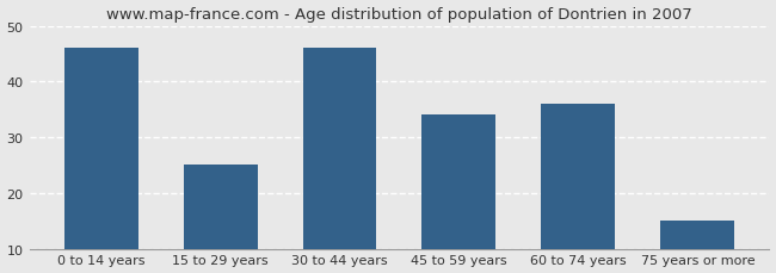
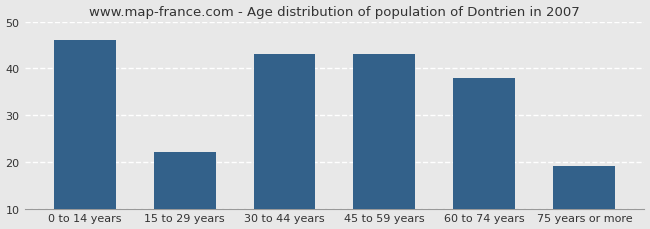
15 to 29 years: 25 -> 22
30 to 44 years: 46 -> 43
45 to 59 years: 34 -> 43
60 to 74 years: 36 -> 38
75 years or more: 15 -> 19
